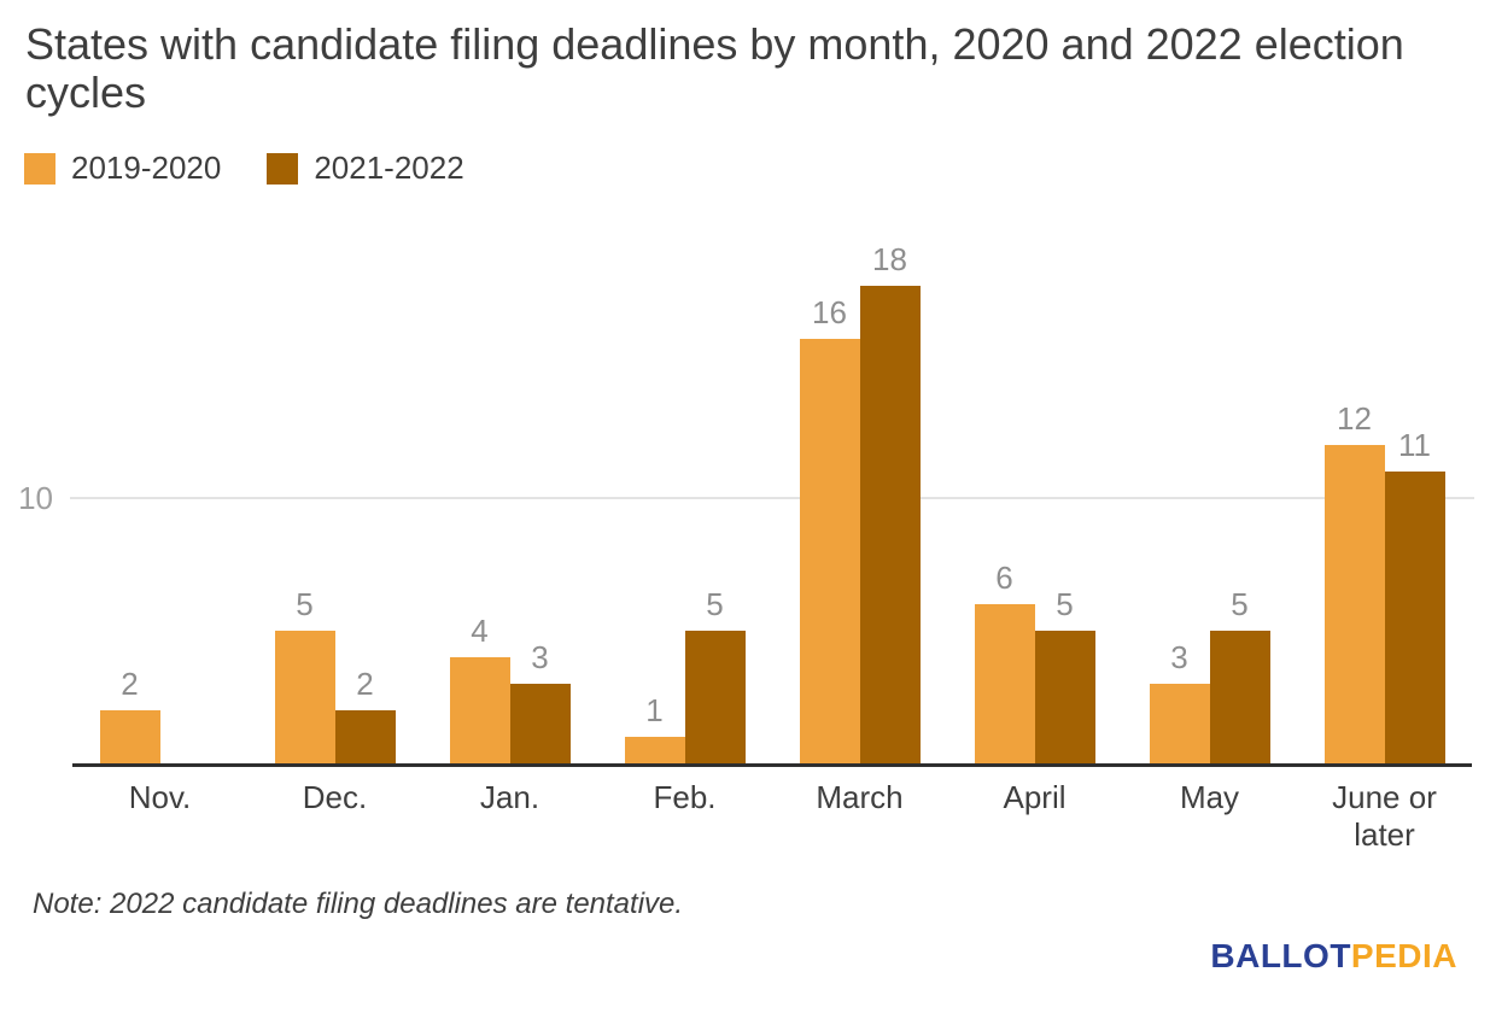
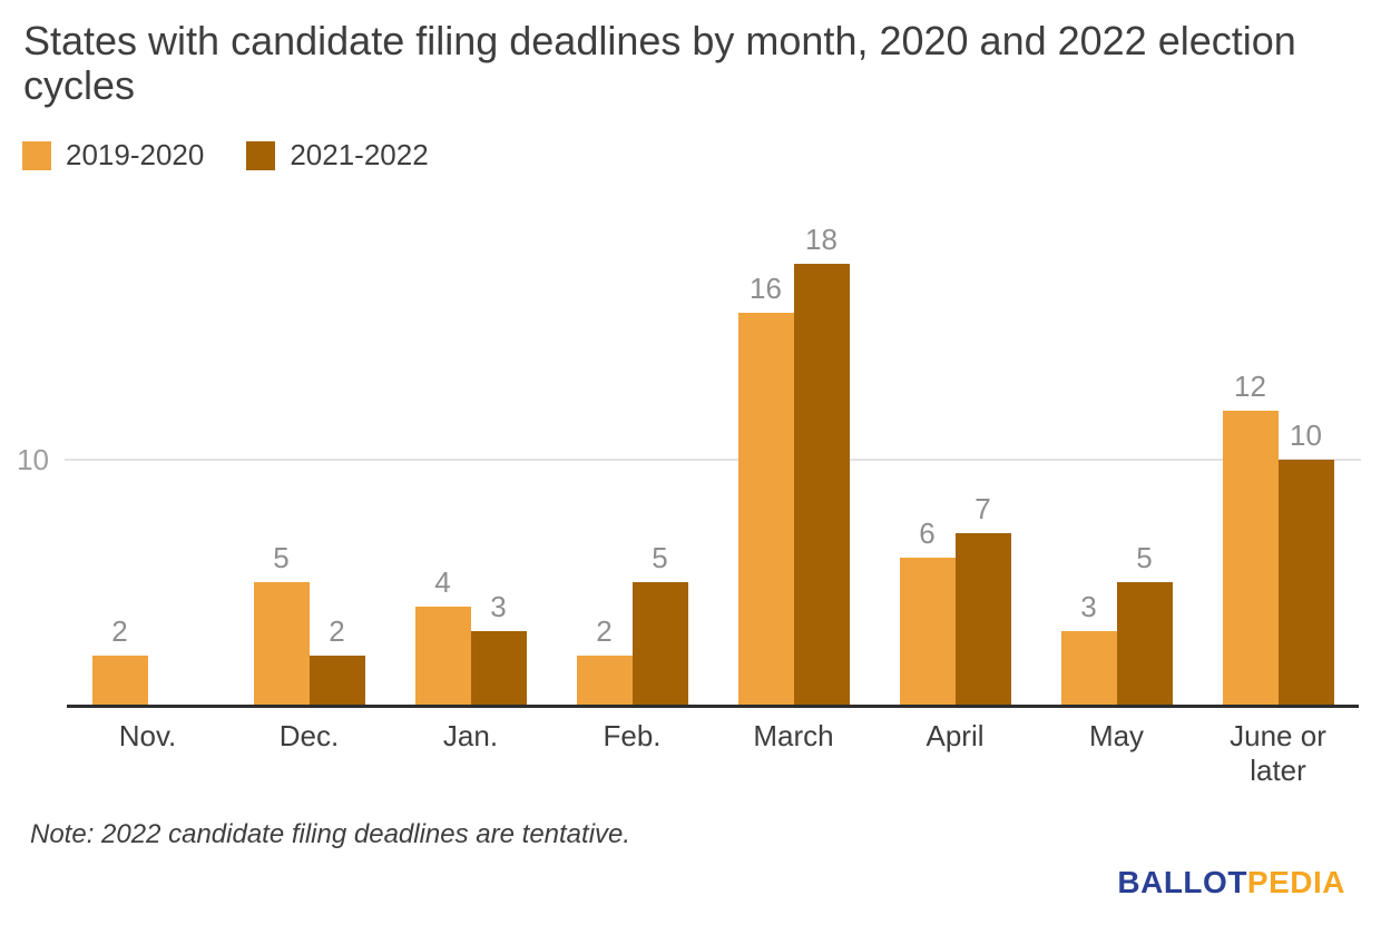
2019-2020/Feb.: 1 -> 2
2021-2022/April: 5 -> 7
2021-2022/June or later: 11 -> 10
